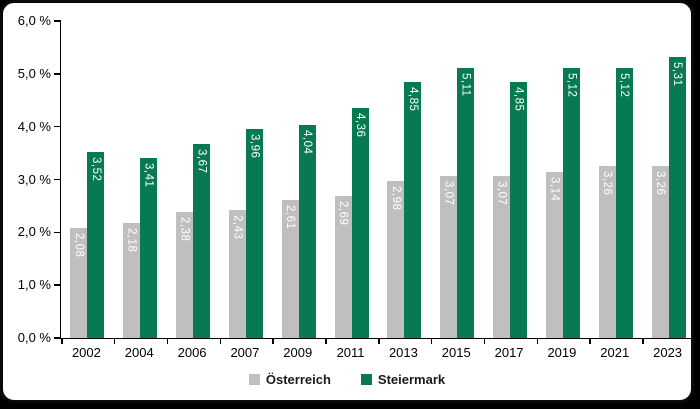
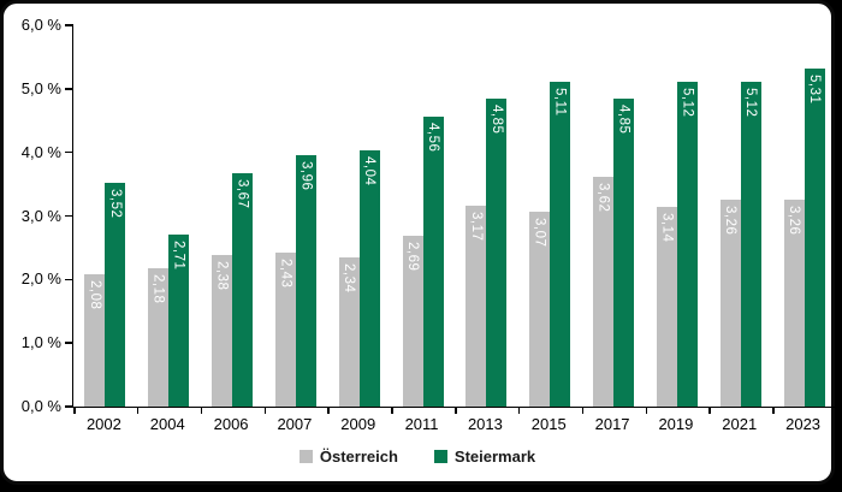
Steiermark/2004: 3,41 -> 2,71
Österreich/2009: 2,61 -> 2,34
Steiermark/2011: 4,36 -> 4,56
Österreich/2013: 2,98 -> 3,17
Österreich/2017: 3,07 -> 3,62
